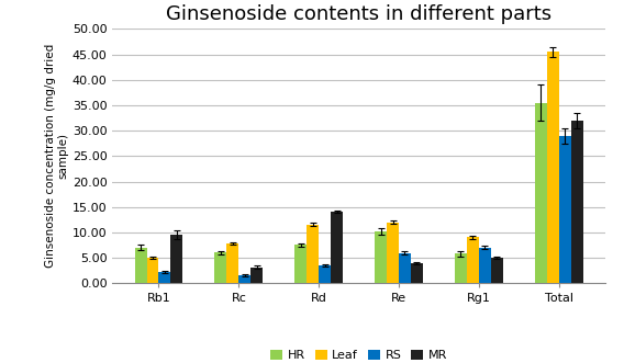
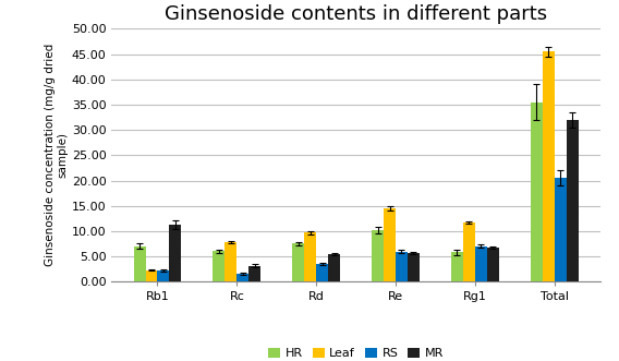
Leaf/Rb1: 5.0 -> 2.3
MR/Rb1: 9.5 -> 11.3
Leaf/Rd: 11.5 -> 9.7
MR/Rd: 14.0 -> 5.5
Leaf/Re: 12.0 -> 14.5
MR/Re: 4.0 -> 5.7
Leaf/Rg1: 9.0 -> 11.7
MR/Rg1: 5.0 -> 6.7
RS/Total: 29.0 -> 20.5
